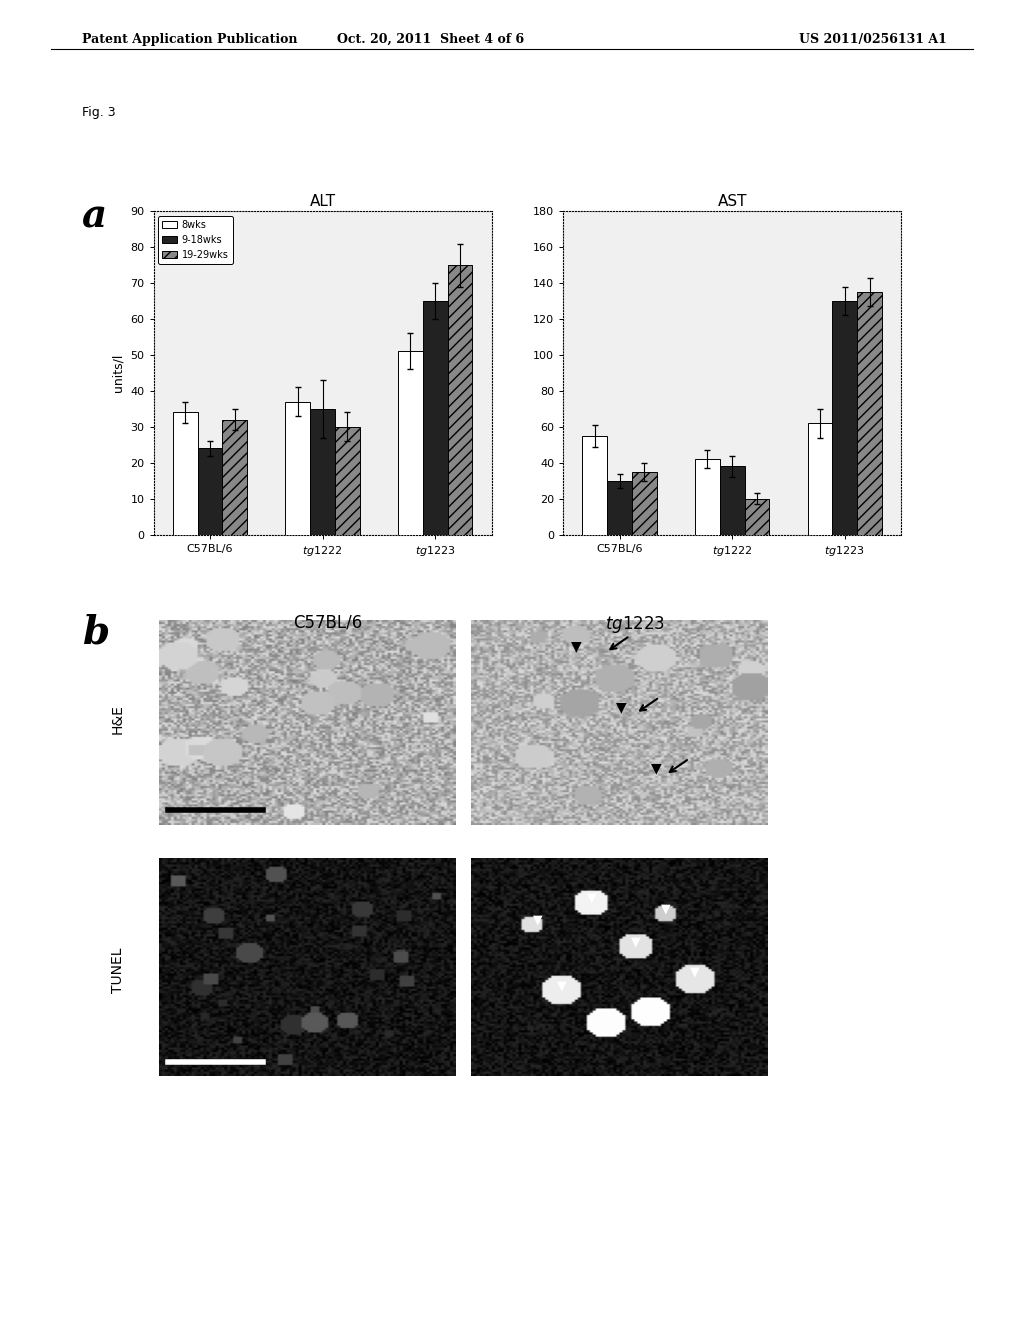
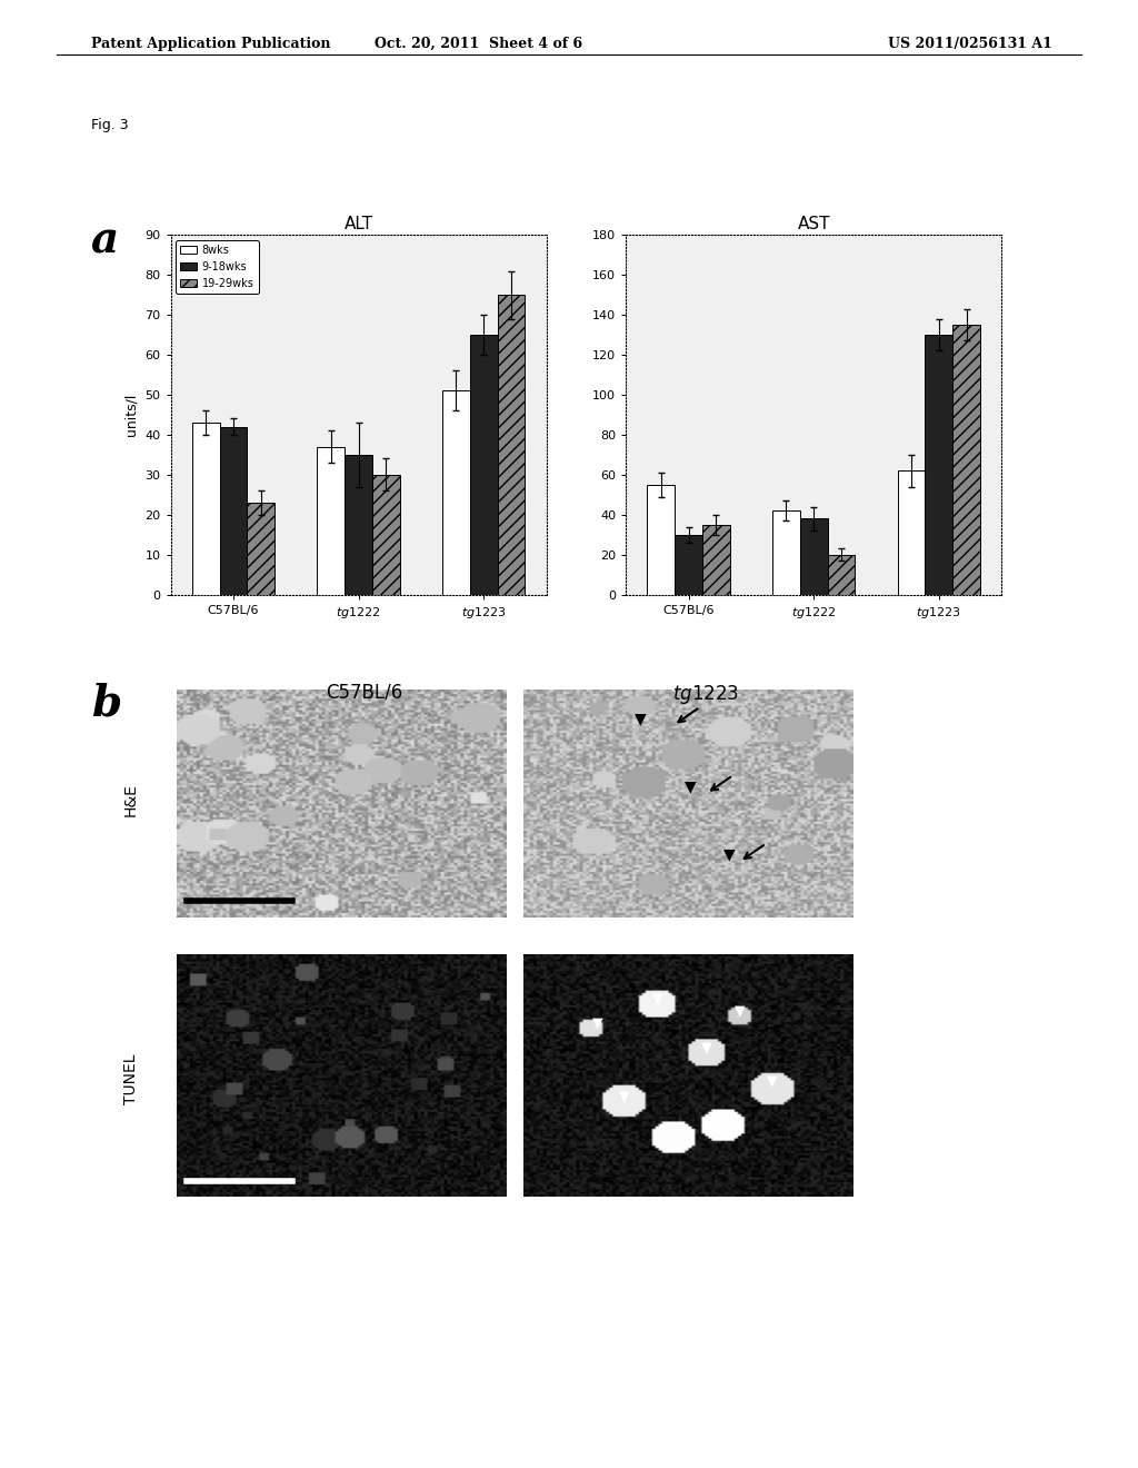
ALT/8wks/C57BL/6: 34 -> 43
ALT/9-18wks/C57BL/6: 24 -> 42
ALT/19-29wks/C57BL/6: 32 -> 23
